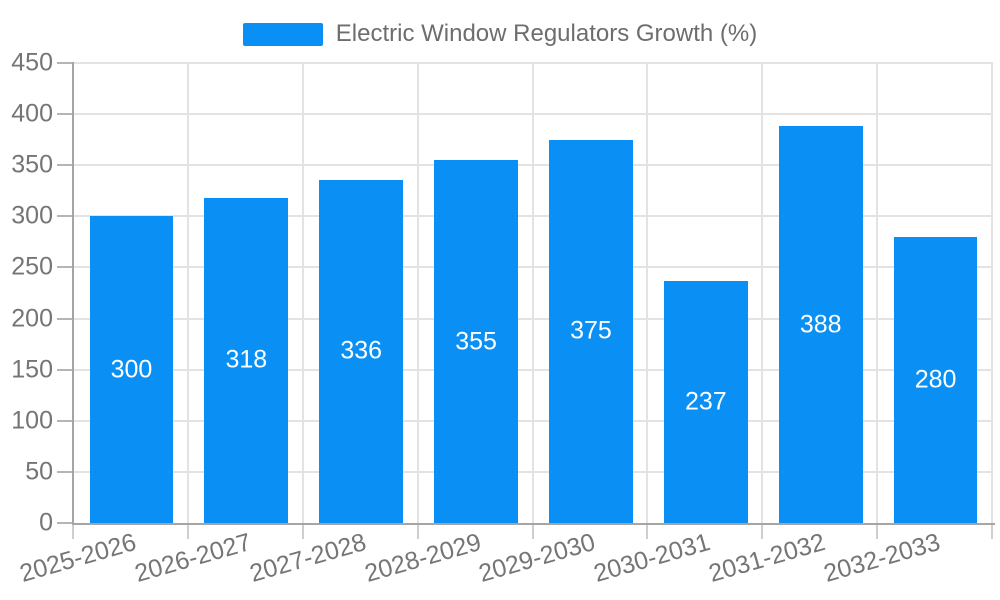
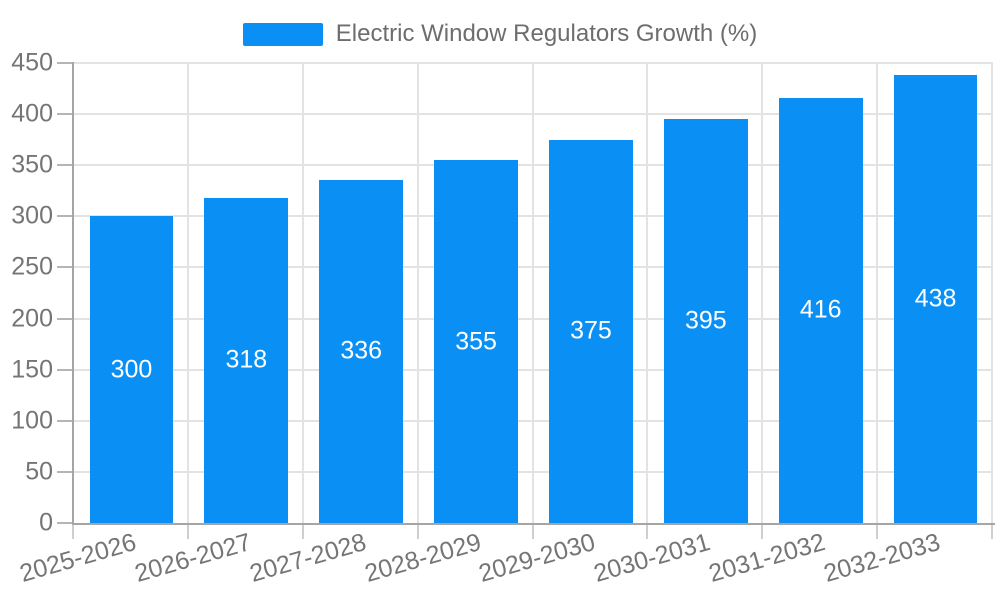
2030-2031: 237 -> 395
2031-2032: 388 -> 416
2032-2033: 280 -> 438
